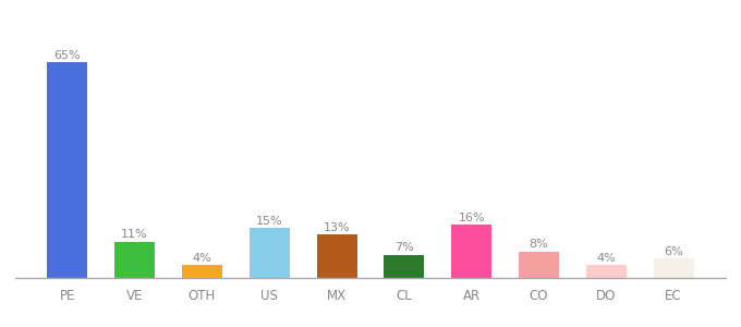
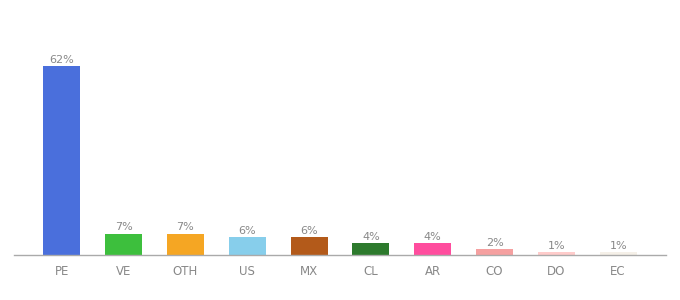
PE: 65% -> 62%
VE: 11% -> 7%
OTH: 4% -> 7%
US: 15% -> 6%
MX: 13% -> 6%
CL: 7% -> 4%
AR: 16% -> 4%
CO: 8% -> 2%
DO: 4% -> 1%
EC: 6% -> 1%
